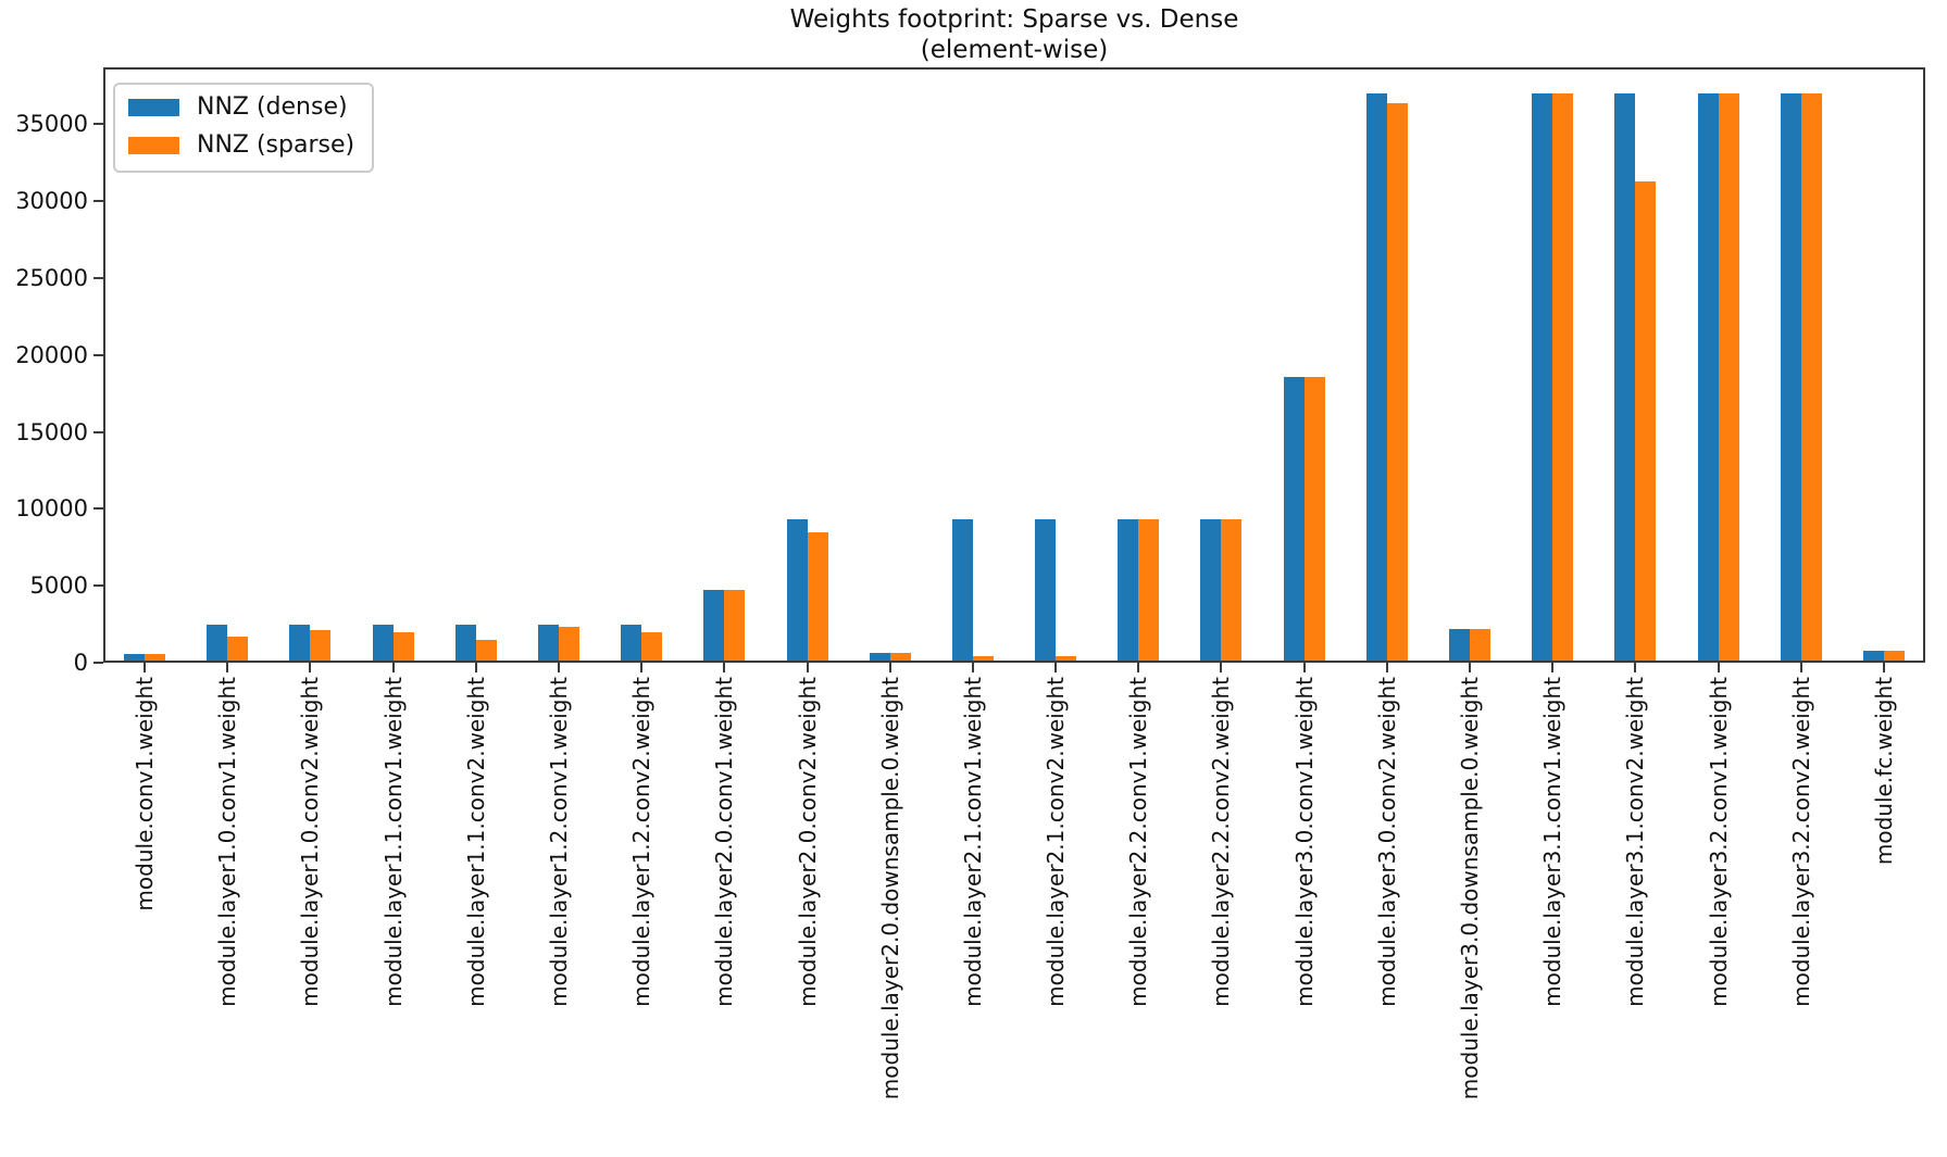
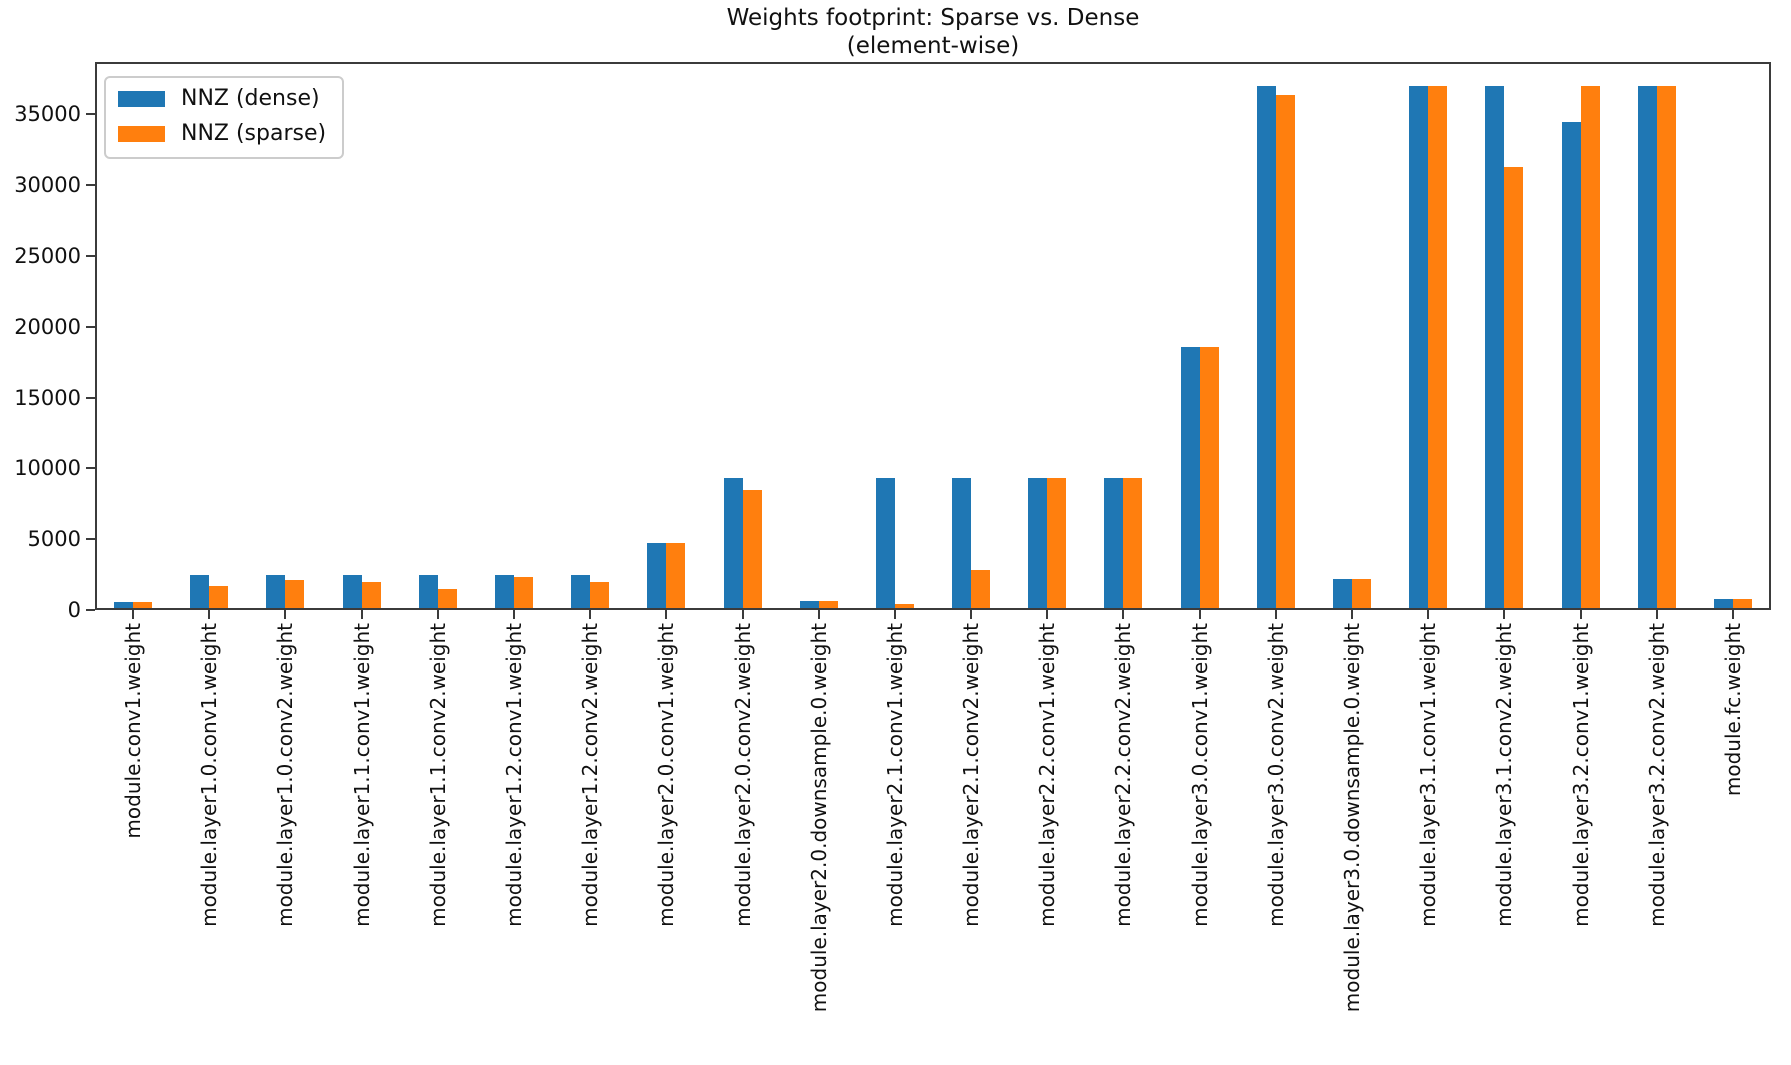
NNZ (sparse)/module.layer2.1.conv2.weight: 300 -> 2700
NNZ (dense)/module.layer3.2.conv1.weight: 36900 -> 34300
